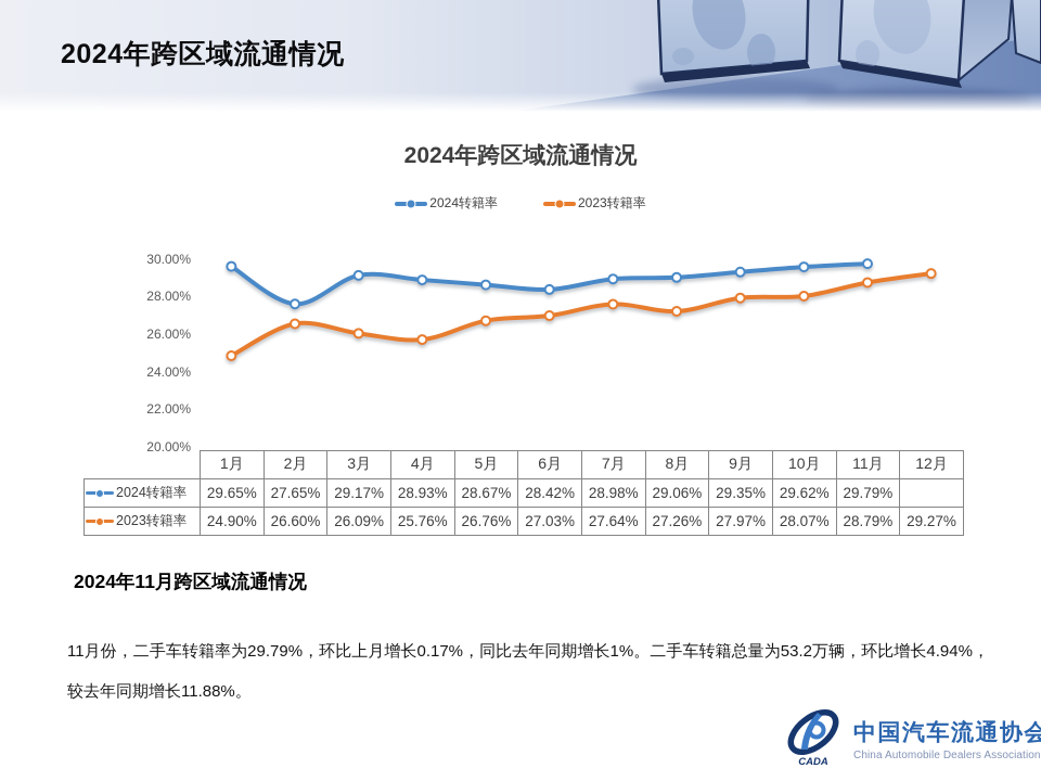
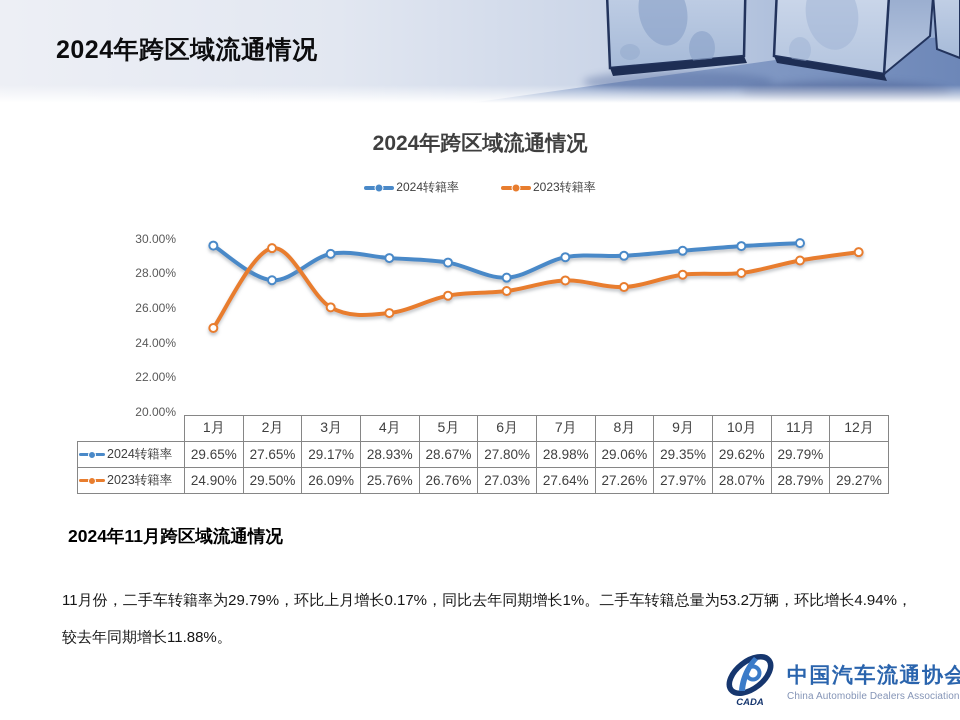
2023转籍率/2月: 26.60% -> 29.50%
2024转籍率/6月: 28.42% -> 27.80%
